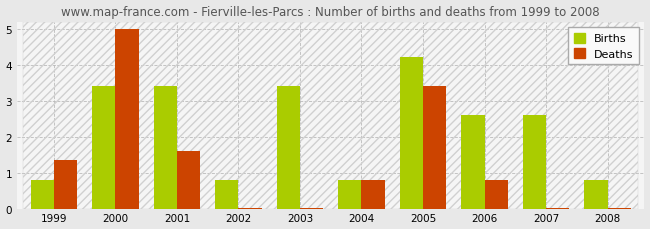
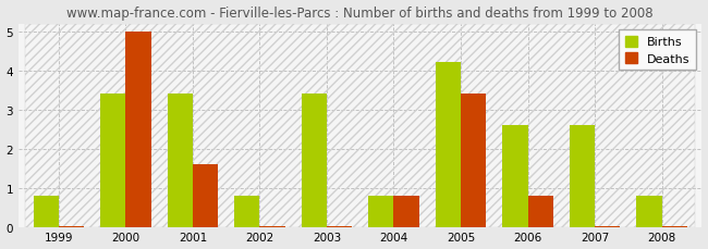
Deaths/1999: 1.35 -> 0.03
